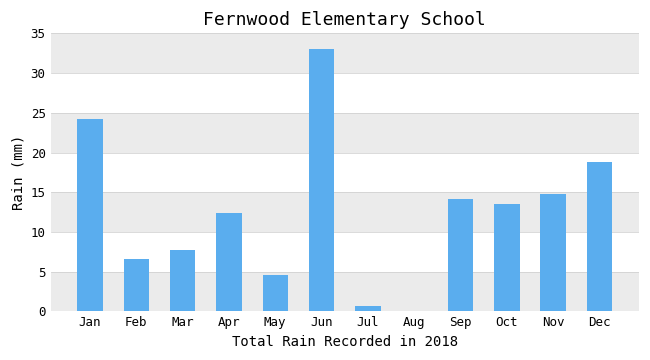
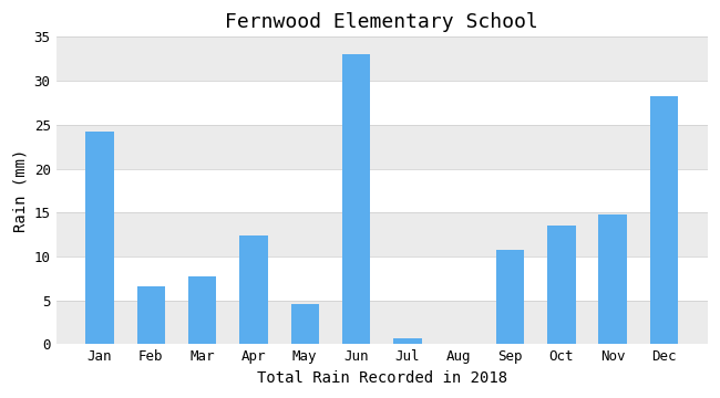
Sep: 14.2 -> 10.7
Dec: 18.8 -> 28.3
